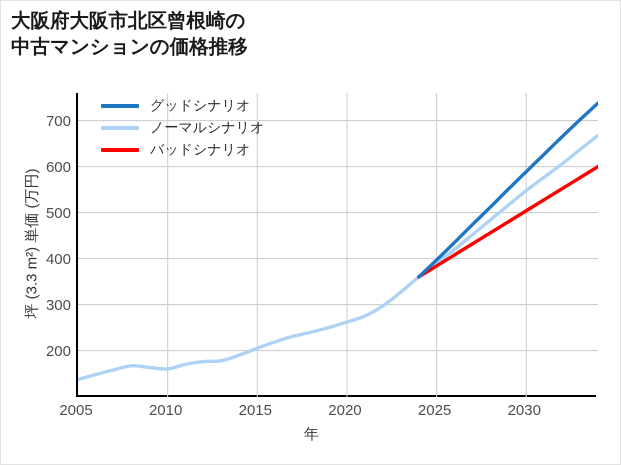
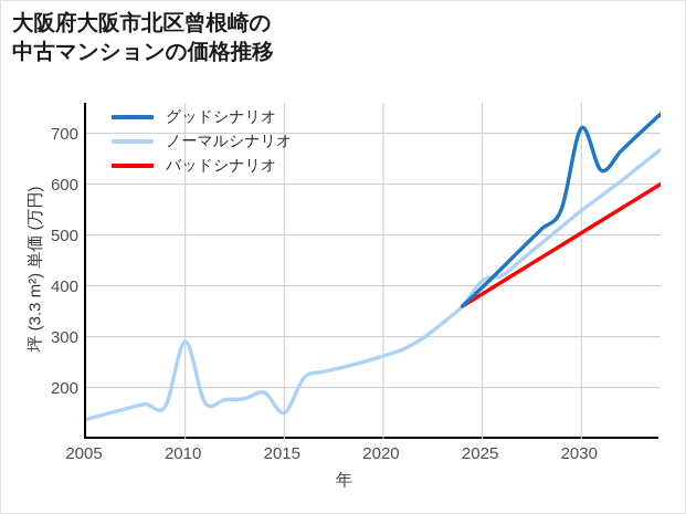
ノーマルシナリオ/2010: 160 -> 290
ノーマルシナリオ/2015: 200 -> 150
ノーマルシナリオ/2025: 390 -> 410
グッドシナリオ/2030: 590 -> 710
